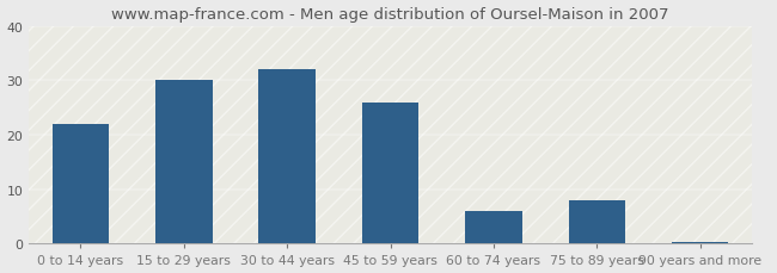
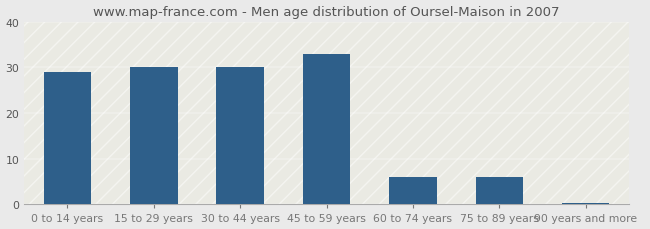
0 to 14 years: 22.0 -> 29.0
30 to 44 years: 32.0 -> 30.0
45 to 59 years: 26.0 -> 33.0
75 to 89 years: 8.0 -> 6.0
